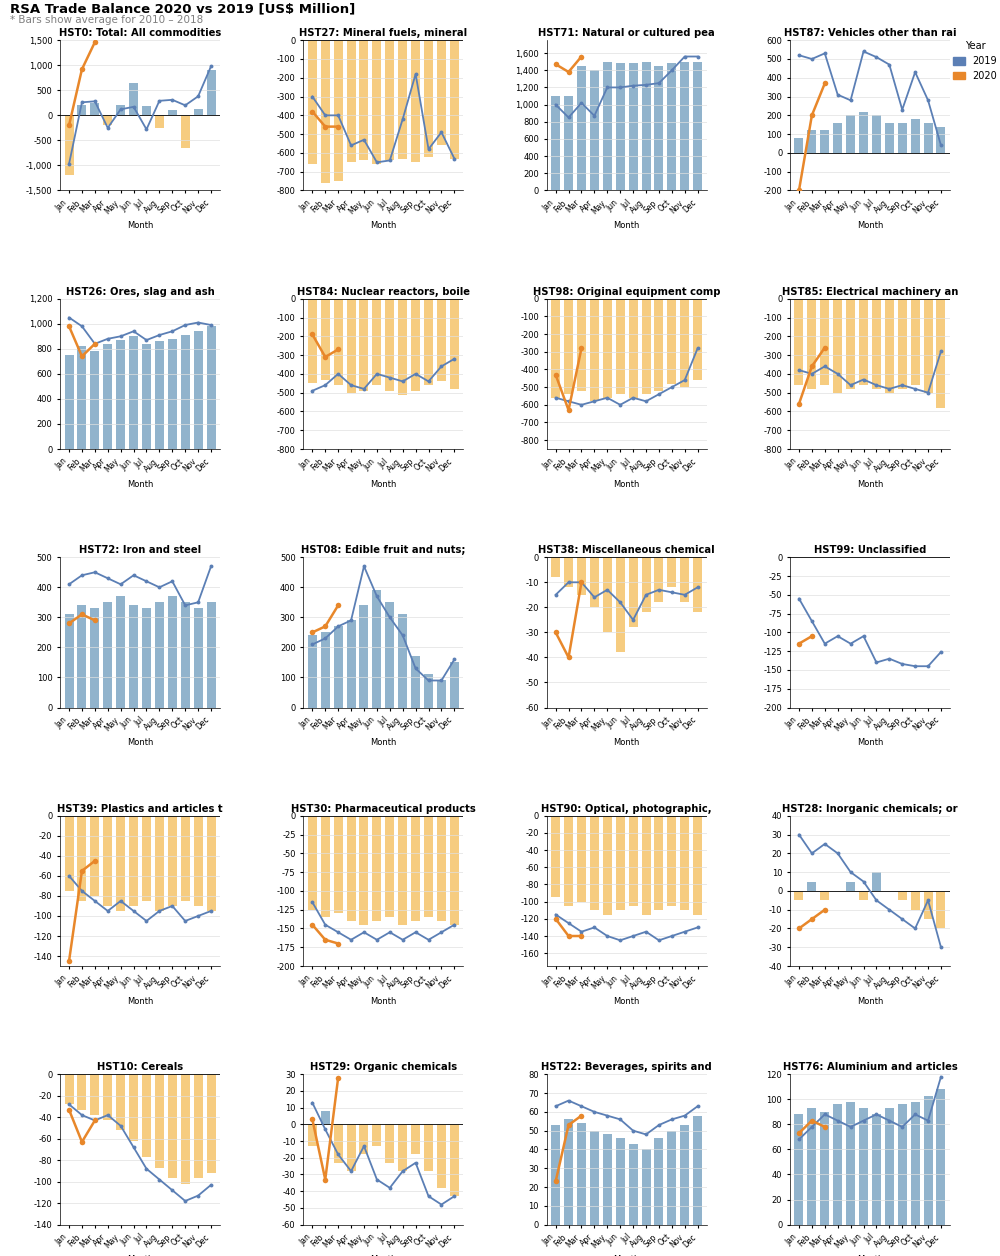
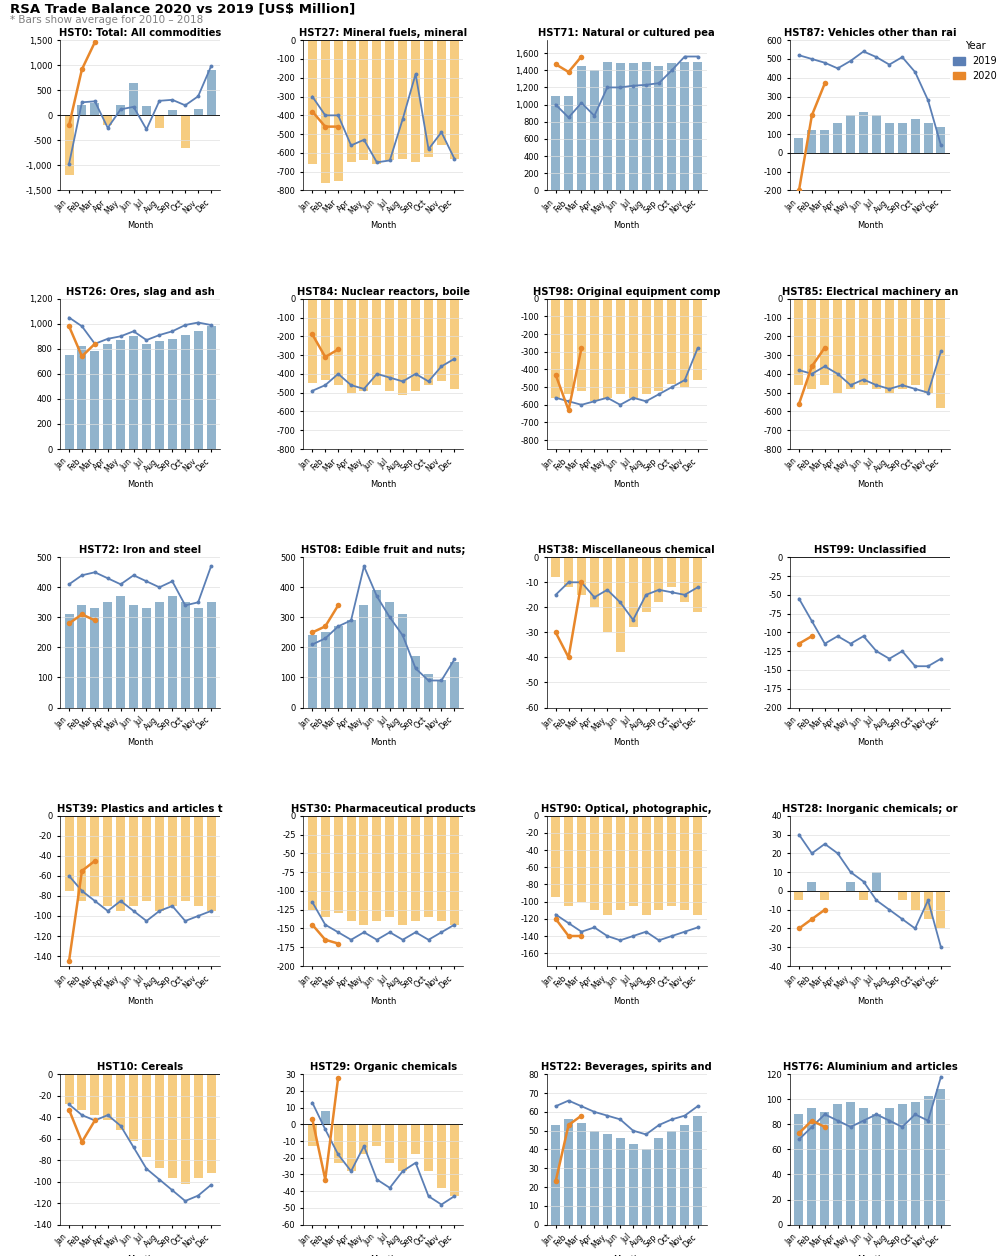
HST87: Vehicles other than rai/2019/Mar: 530 -> 480
HST87: Vehicles other than rai/2019/Apr: 310 -> 450
HST87: Vehicles other than rai/2019/May: 280 -> 490
HST87: Vehicles other than rai/2019/Sep: 230 -> 510
HST99: Unclassified/Jul: -140 -> -125
HST99: Unclassified/Sep: -142 -> -125
HST99: Unclassified/Dec: -126 -> -135
